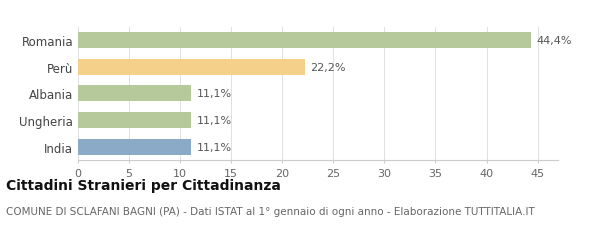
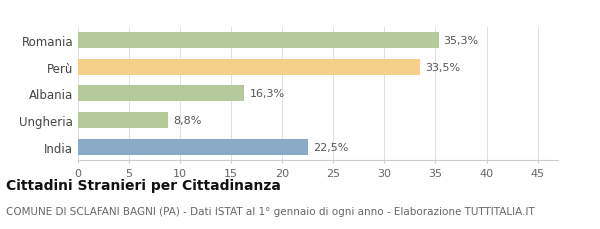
Romania: 44,4% -> 35,3%
Perù: 22,2% -> 33,5%
Albania: 11,1% -> 16,3%
Ungheria: 11,1% -> 8,8%
India: 11,1% -> 22,5%
